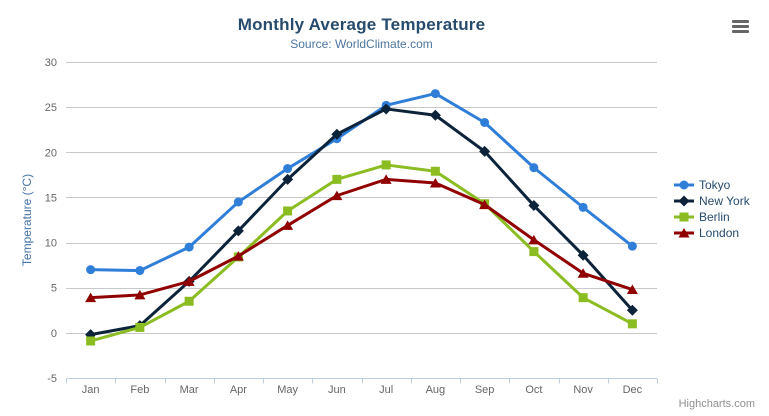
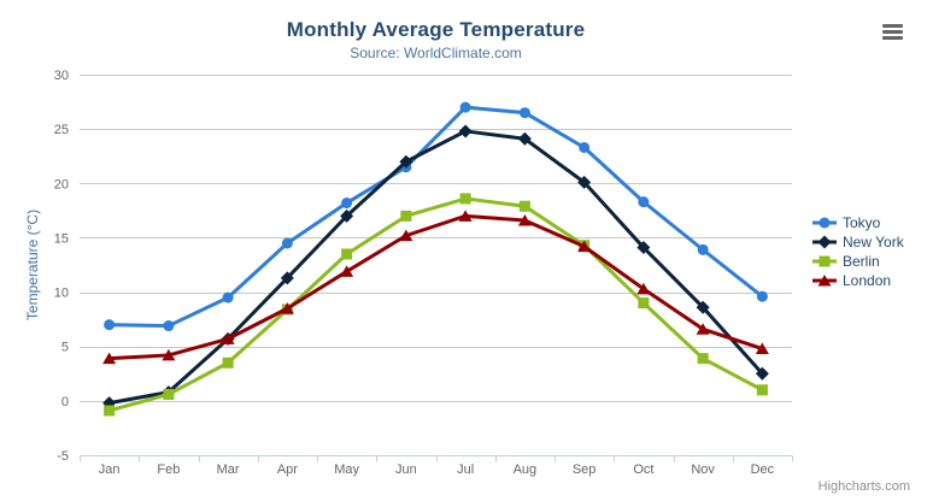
Tokyo/Jul: 25 -> 27
